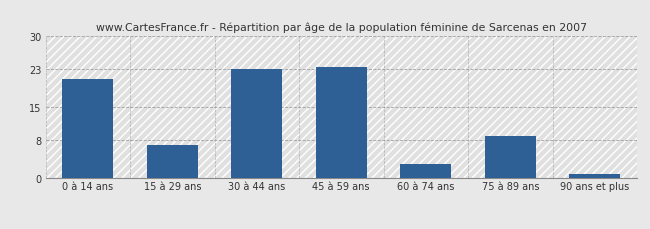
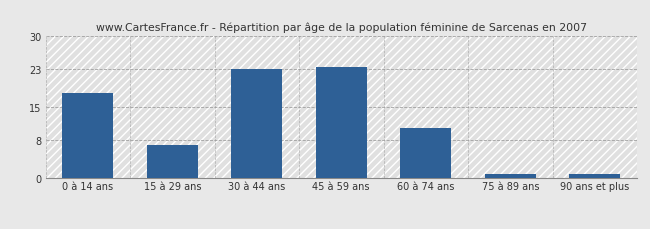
0 à 14 ans: 21.0 -> 18.0
60 à 74 ans: 3.0 -> 10.5
75 à 89 ans: 9.0 -> 1.0
